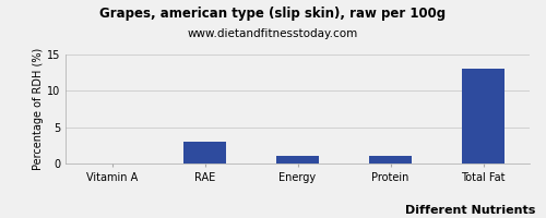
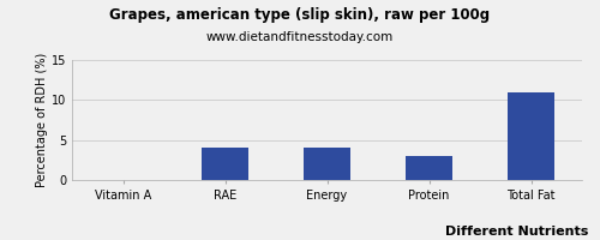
RAE: 3 -> 4
Energy: 1 -> 4
Protein: 1 -> 3
Total Fat: 13 -> 11
